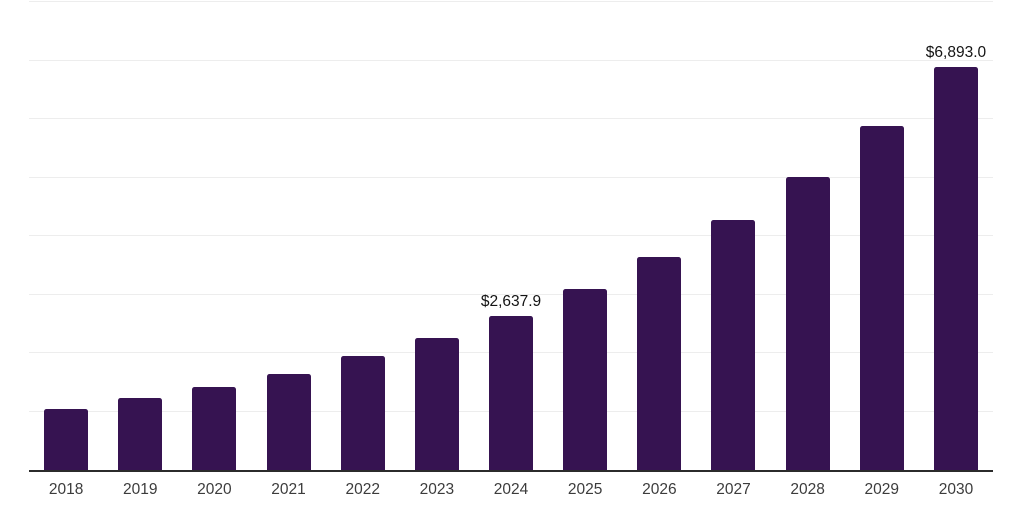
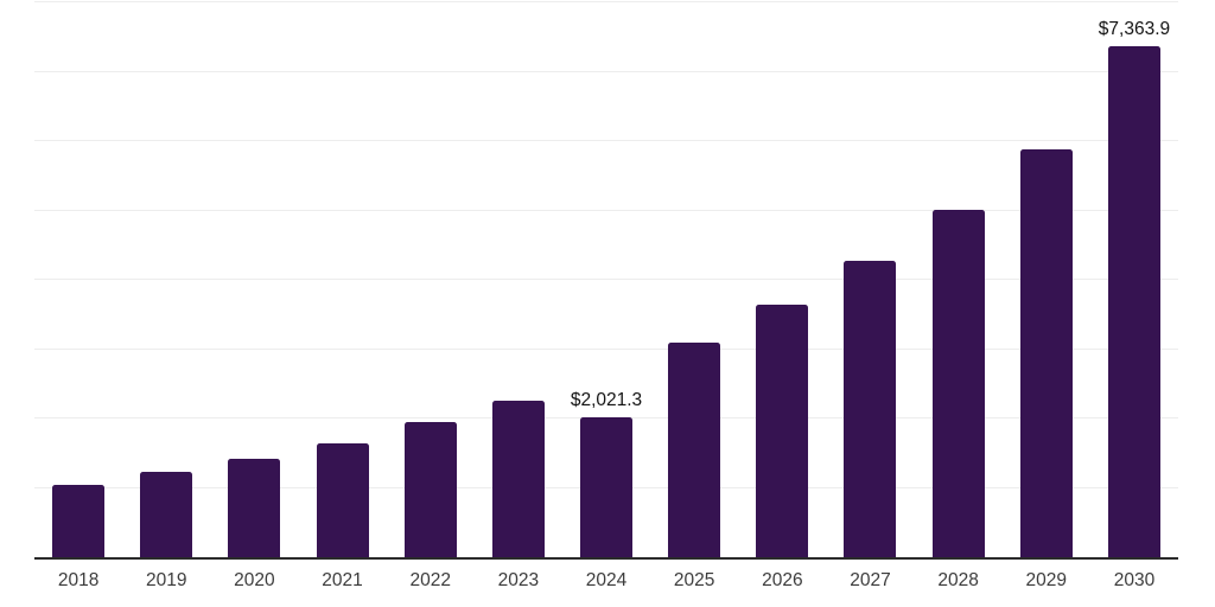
2024: $2,637.9 -> $2,021.3
2030: $6,893.0 -> $7,363.9
